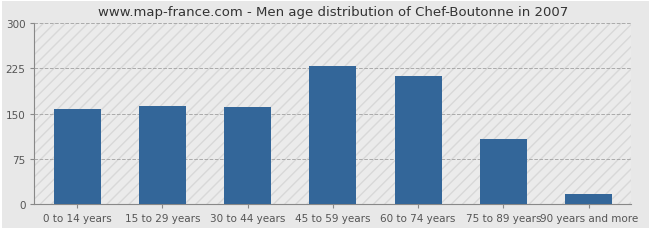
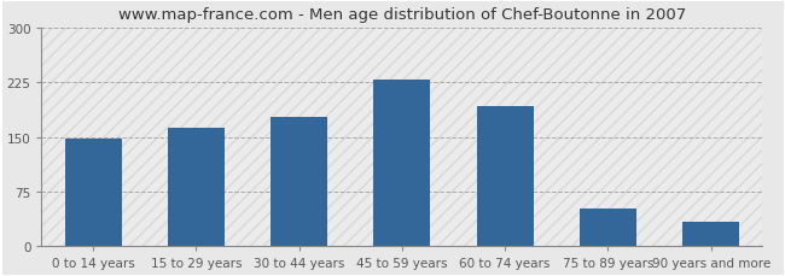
0 to 14 years: 157 -> 148
30 to 44 years: 161 -> 178
60 to 74 years: 213 -> 192
75 to 89 years: 108 -> 52
90 years and more: 17 -> 34
